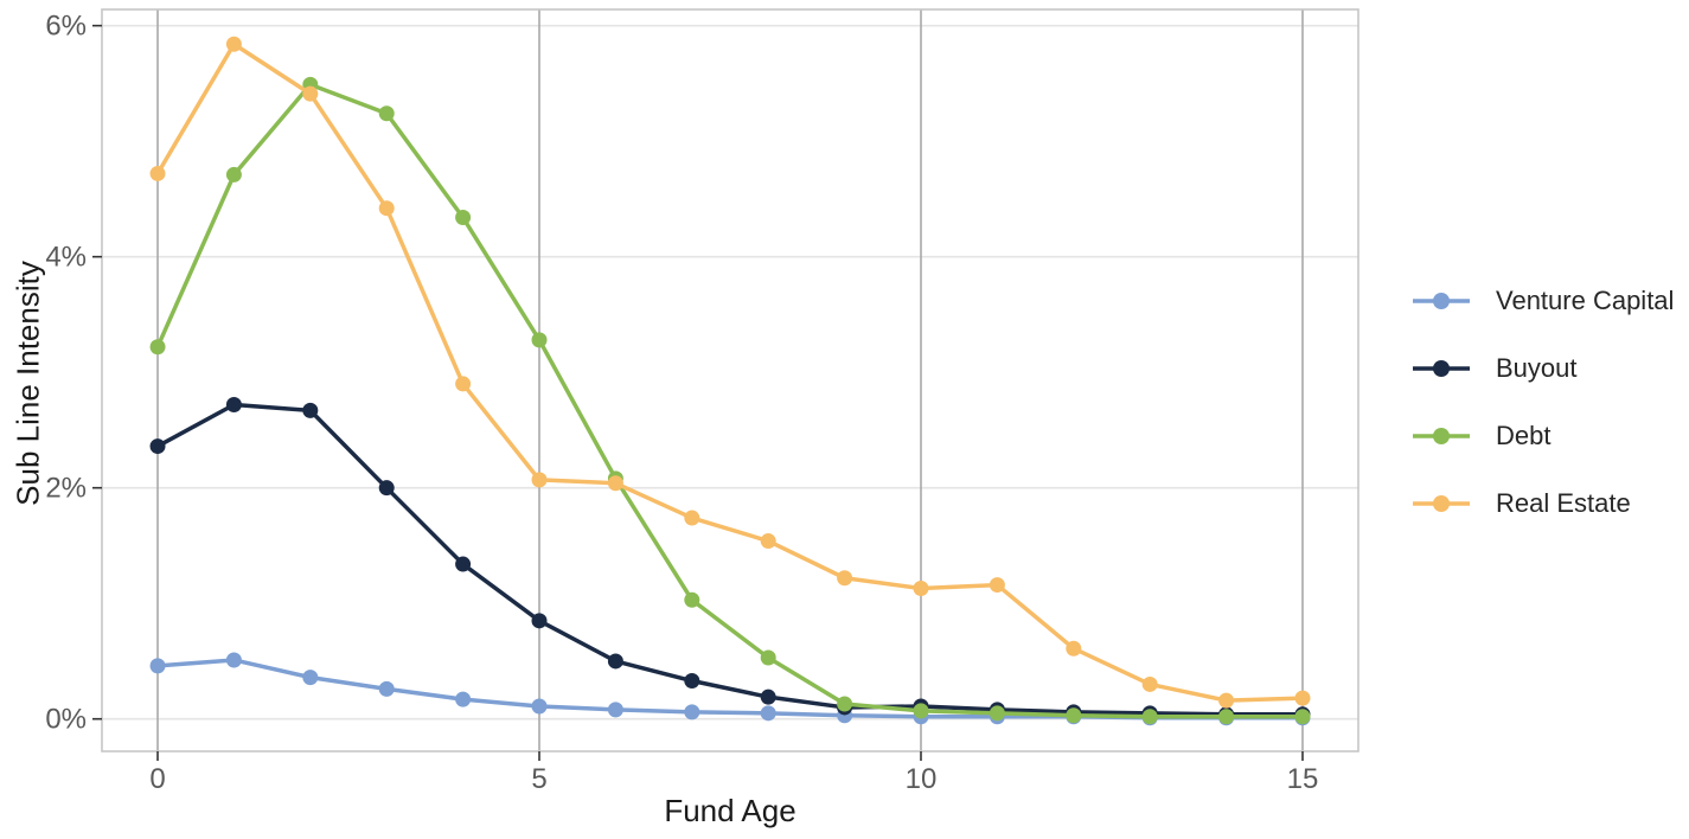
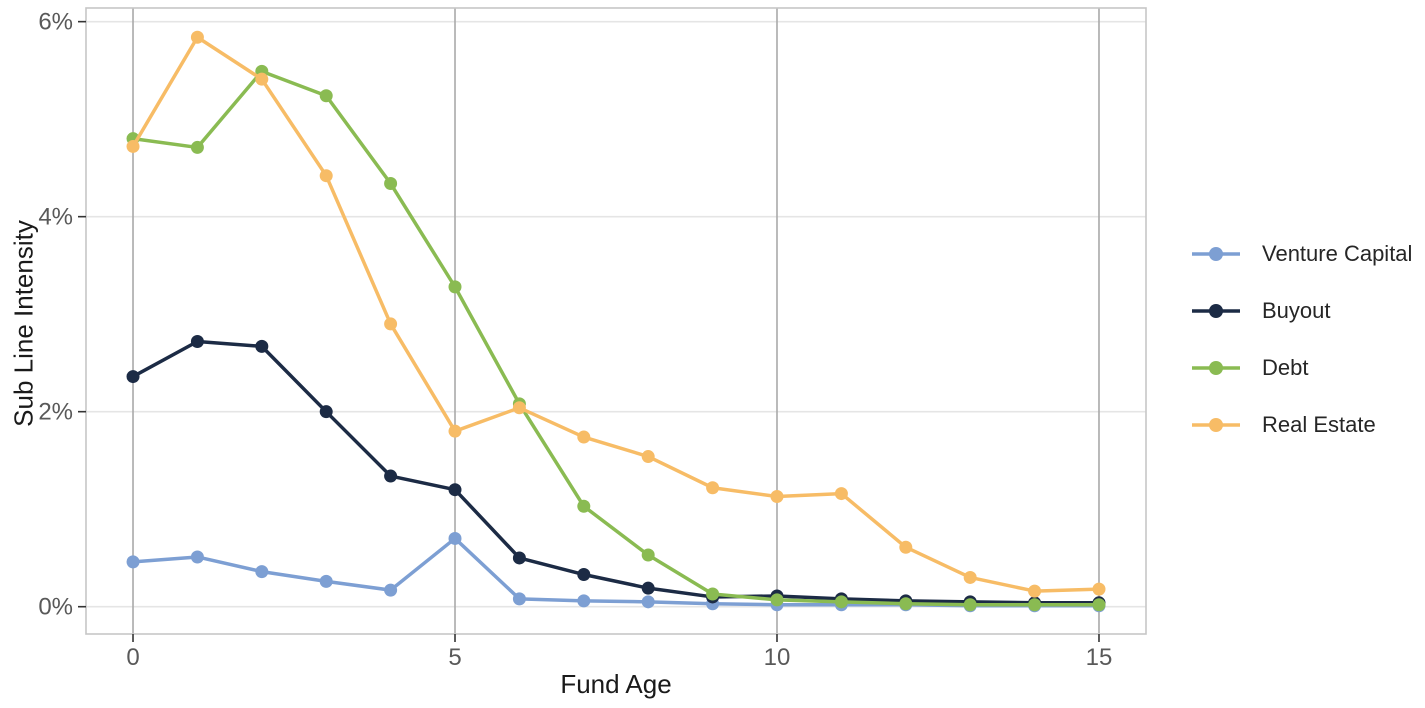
Debt/0: 3.2% -> 4.8%
Venture Capital/5: 0.1% -> 0.7%
Buyout/5: 0.8% -> 1.2%
Real Estate/5: 2.1% -> 1.8%
